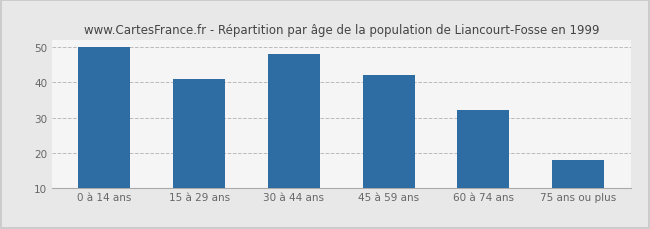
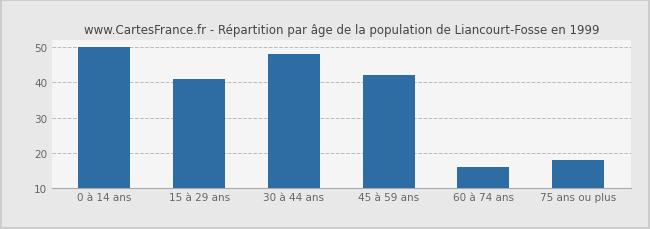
60 à 74 ans: 32 -> 16
